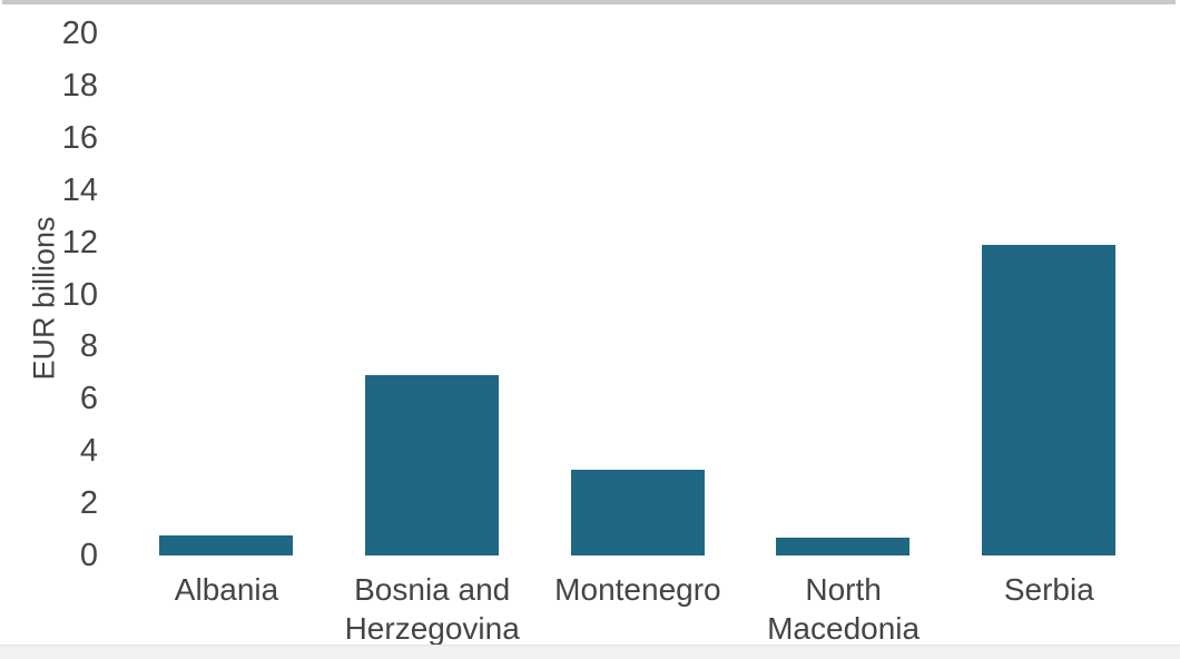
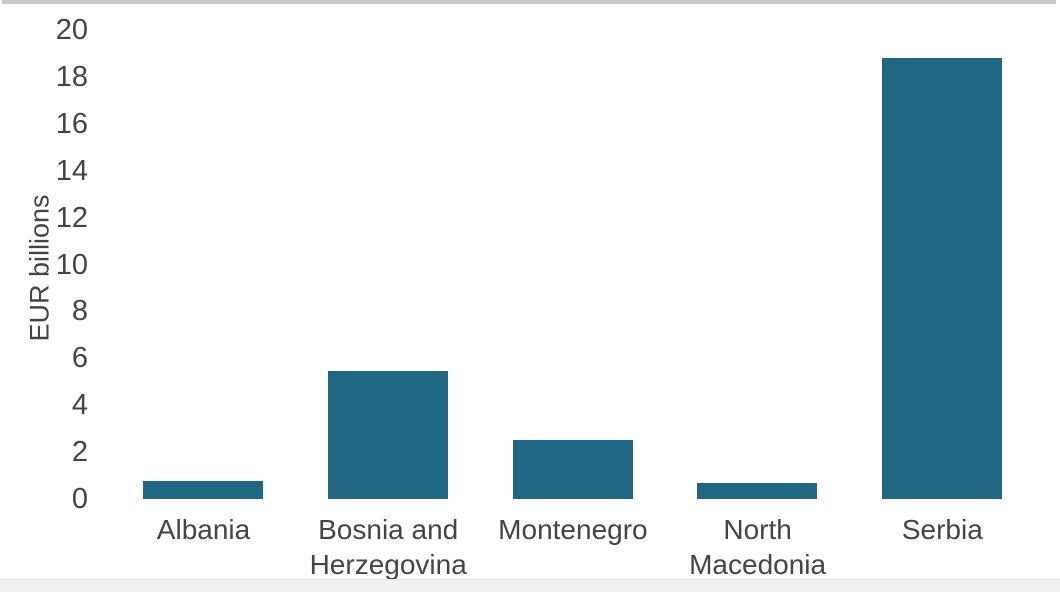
Bosnia and Herzegovina: 6.9 -> 5.5
Montenegro: 3.3 -> 2.5
Serbia: 11.9 -> 18.8
